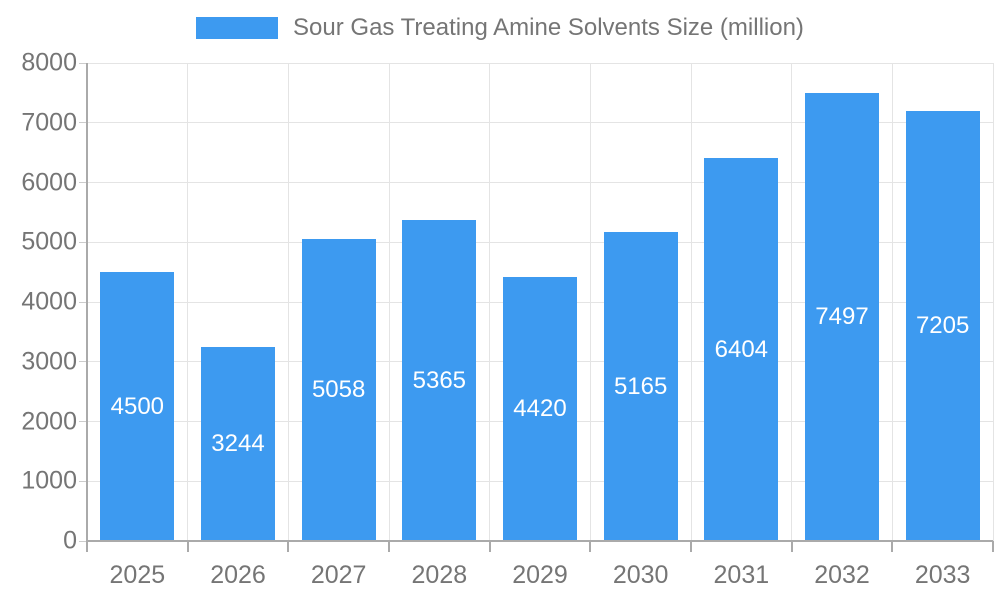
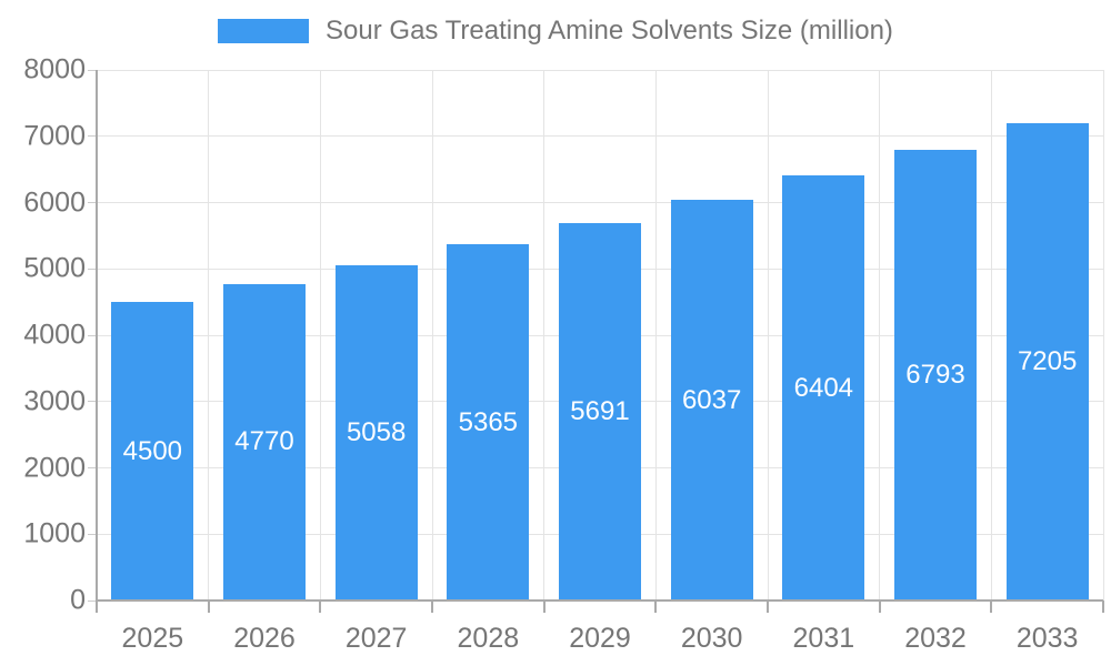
2026: 3244 -> 4770
2029: 4420 -> 5691
2030: 5165 -> 6037
2032: 7497 -> 6793
